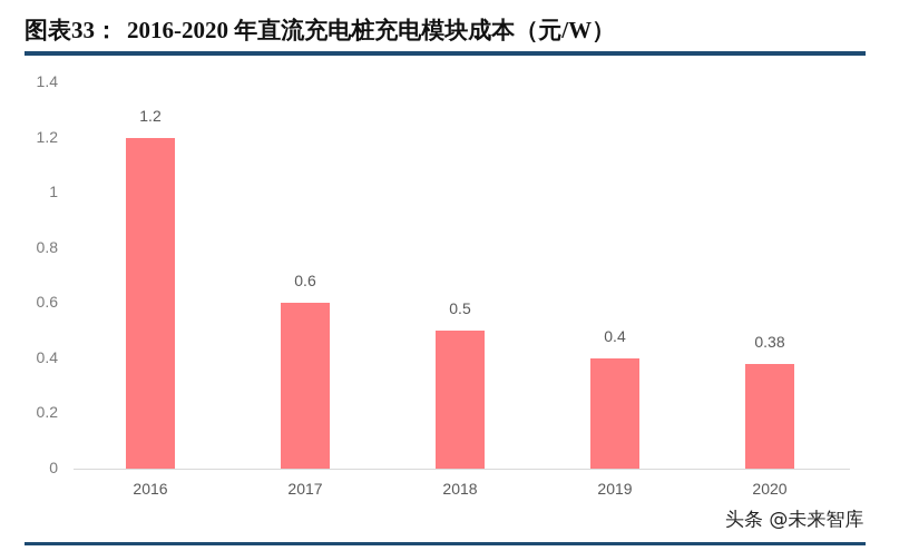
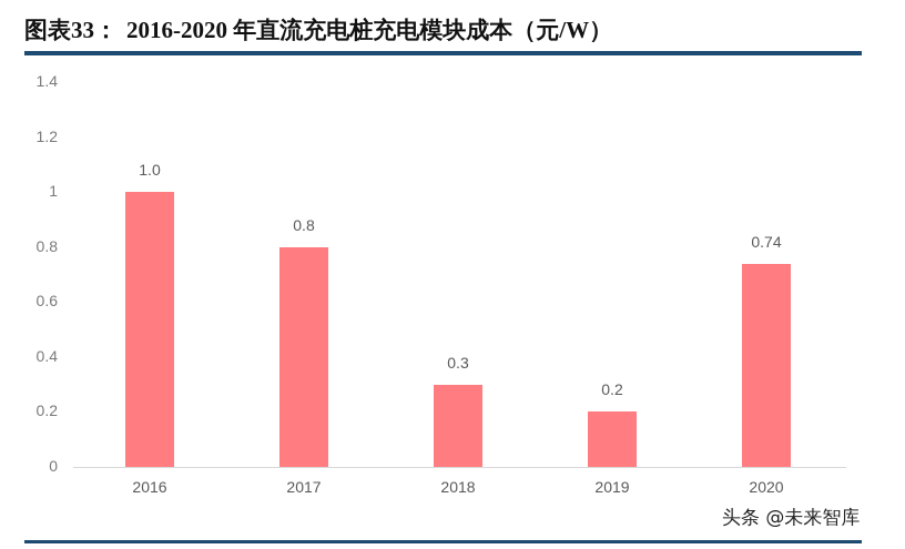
2016: 1.2 -> 1.0
2017: 0.6 -> 0.8
2018: 0.5 -> 0.3
2019: 0.4 -> 0.2
2020: 0.38 -> 0.74
